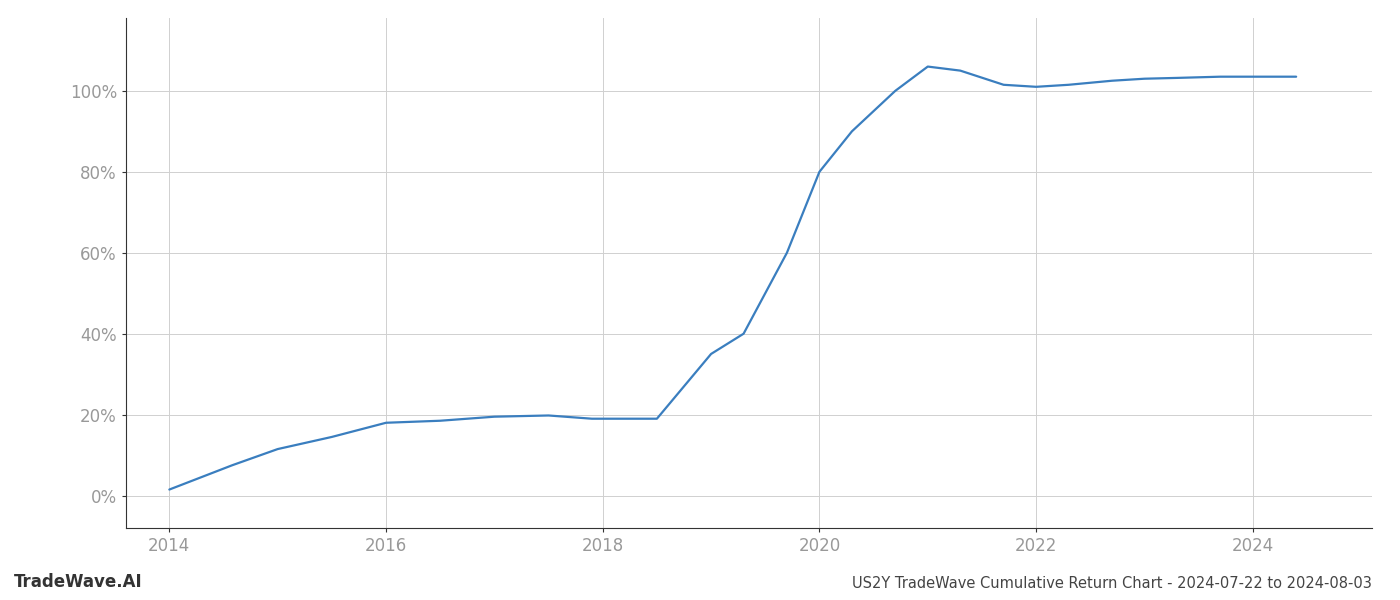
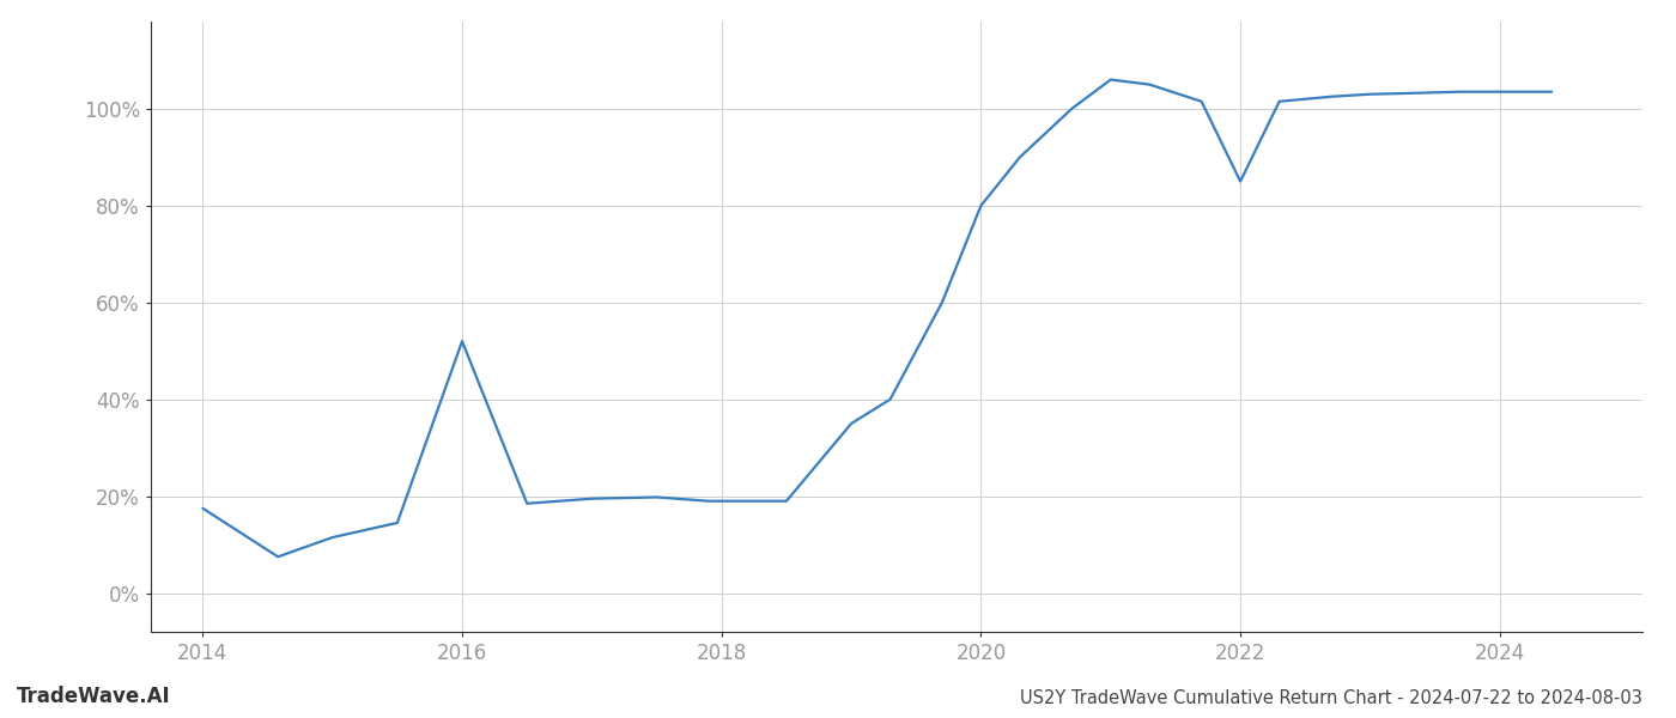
2014: 1.5% -> 17.5%
2016: 18.0% -> 52.0%
2022: 101.0% -> 85.0%
